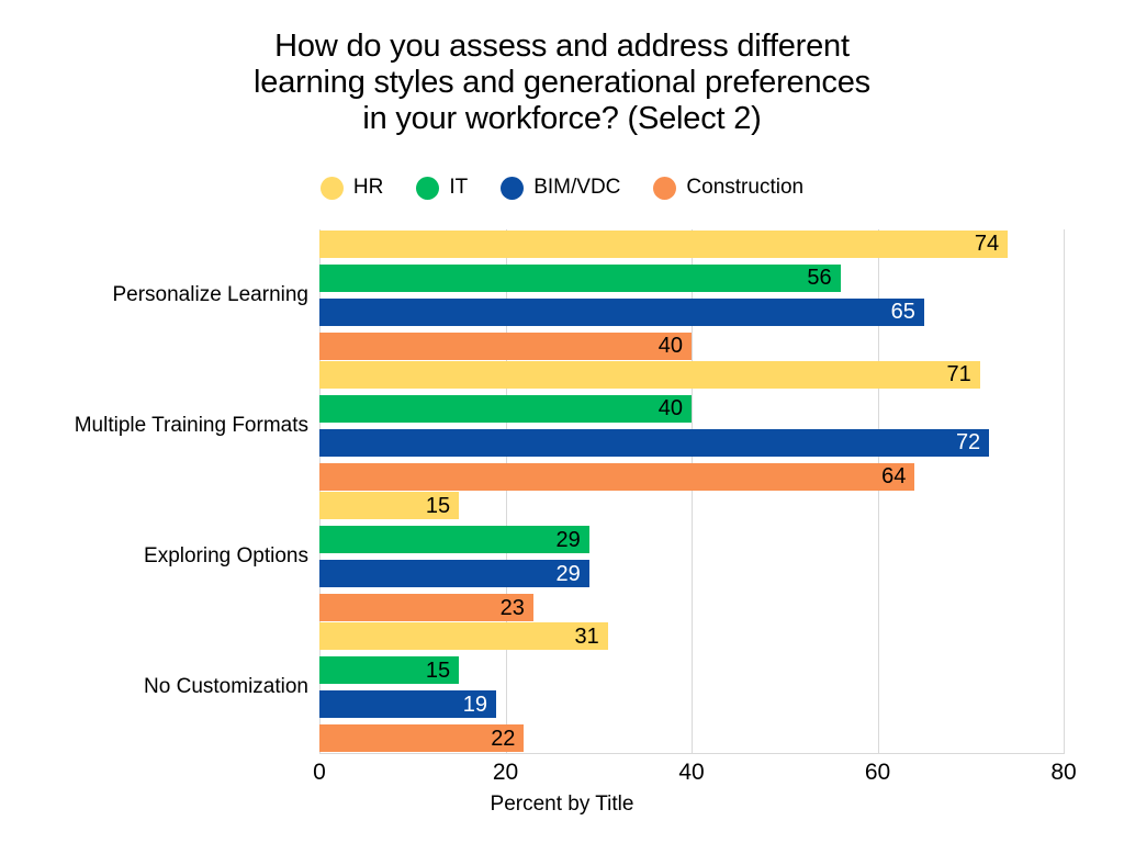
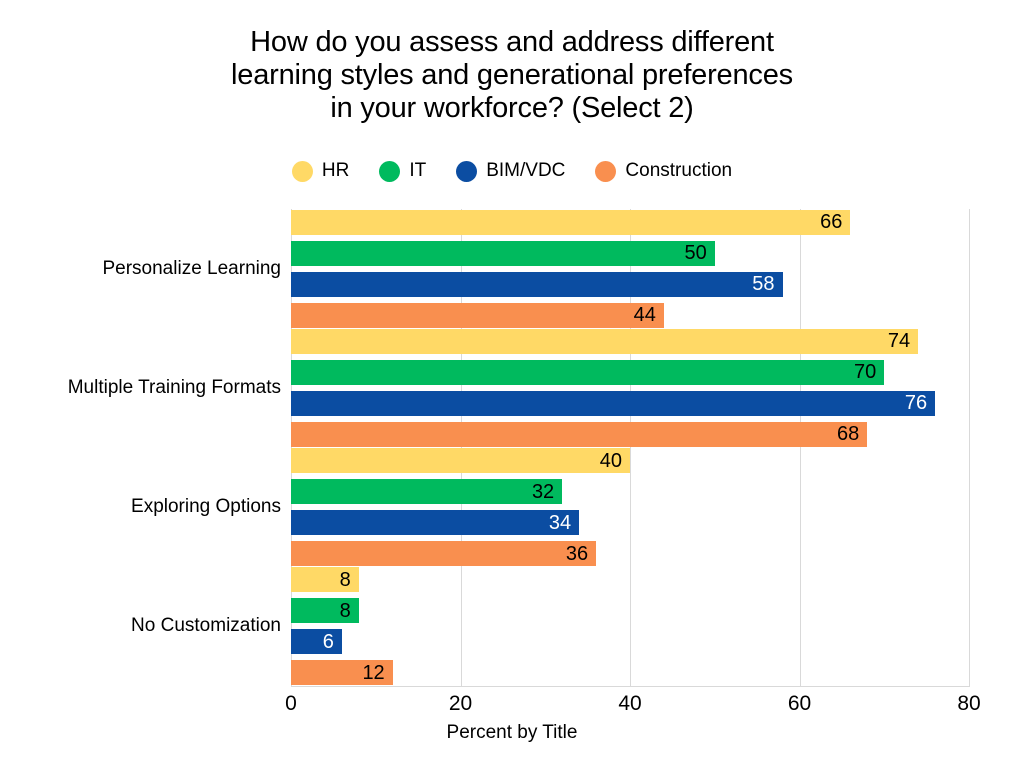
HR/Personalize Learning: 74 -> 66
IT/Personalize Learning: 56 -> 50
BIM/VDC/Personalize Learning: 65 -> 58
Construction/Personalize Learning: 40 -> 44
HR/Multiple Training Formats: 71 -> 74
IT/Multiple Training Formats: 40 -> 70
BIM/VDC/Multiple Training Formats: 72 -> 76
Construction/Multiple Training Formats: 64 -> 68
HR/Exploring Options: 15 -> 40
IT/Exploring Options: 29 -> 32
BIM/VDC/Exploring Options: 29 -> 34
Construction/Exploring Options: 23 -> 36
HR/No Customization: 31 -> 8
IT/No Customization: 15 -> 8
BIM/VDC/No Customization: 19 -> 6
Construction/No Customization: 22 -> 12
